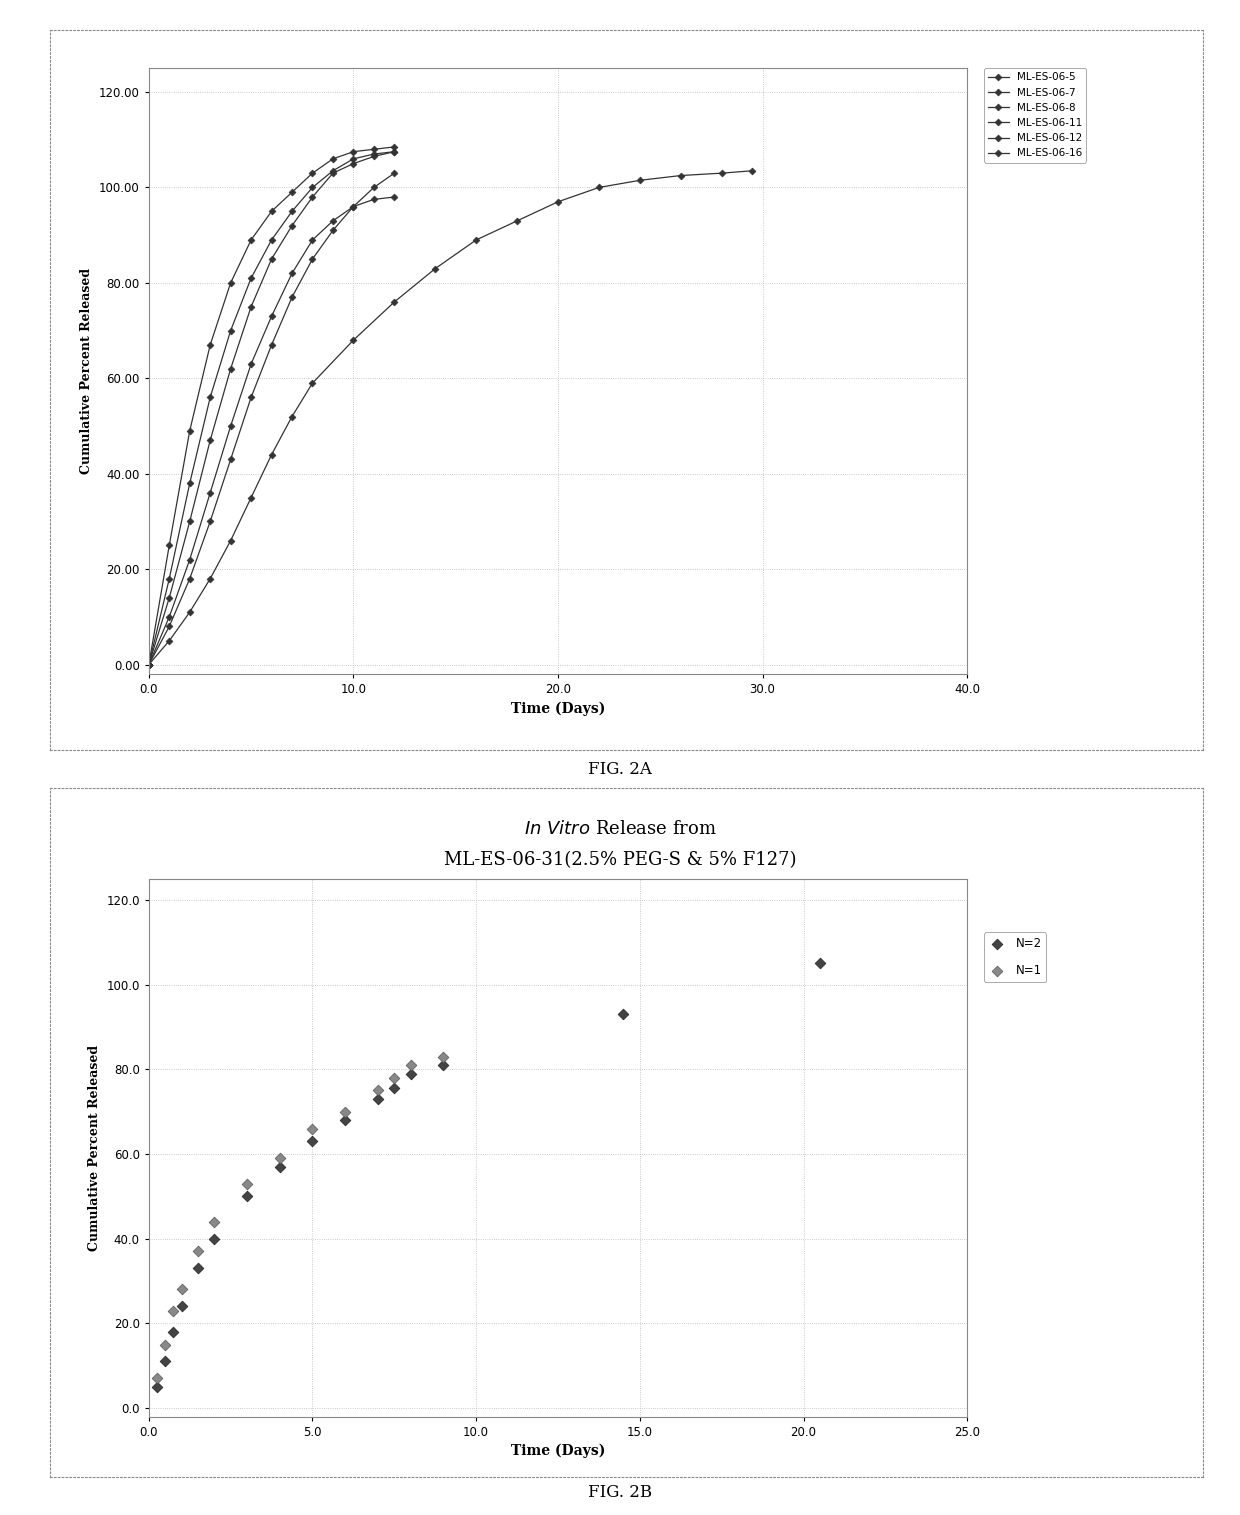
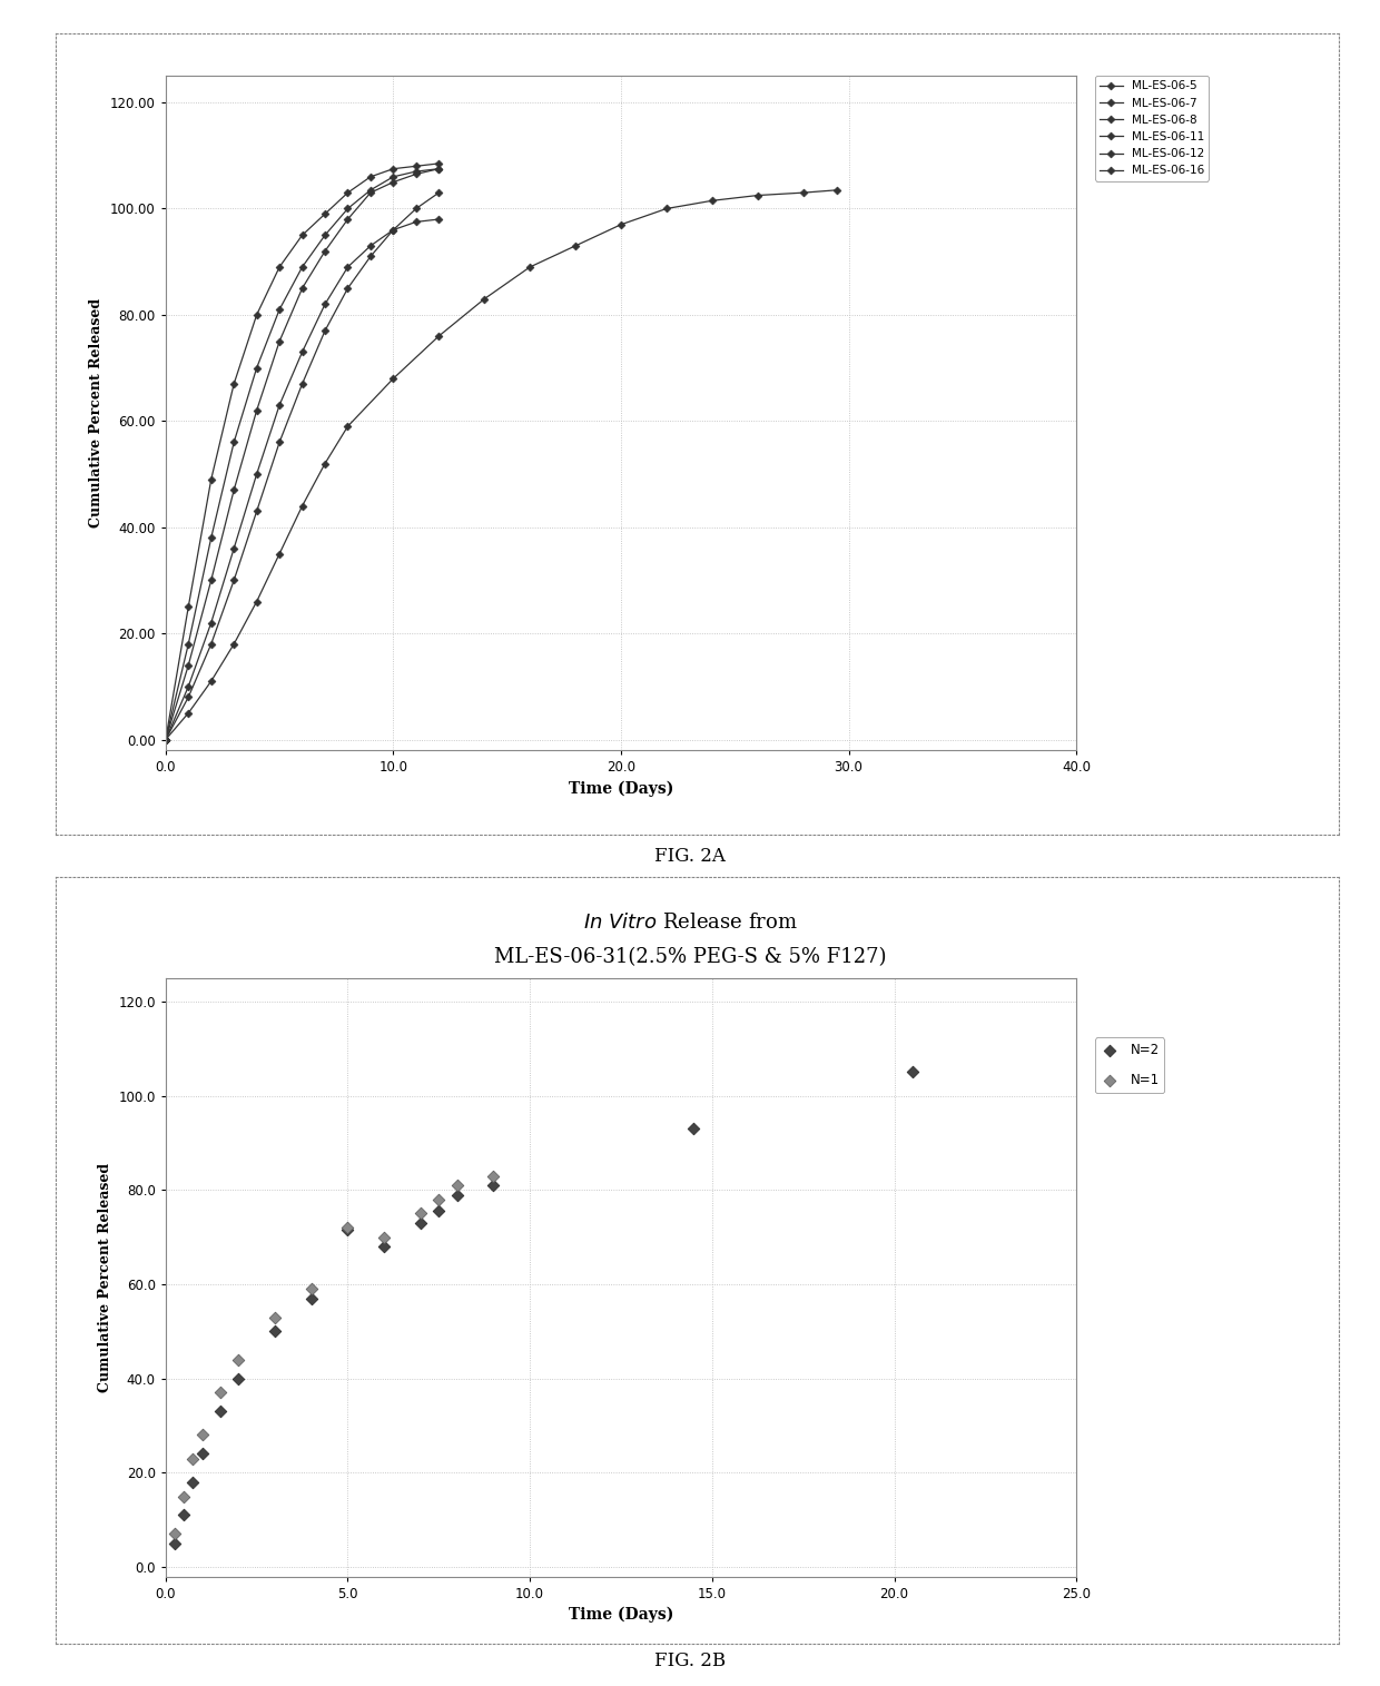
N=2/5.0: 63.0 -> 71.5
N=1/5.0: 66 -> 72
